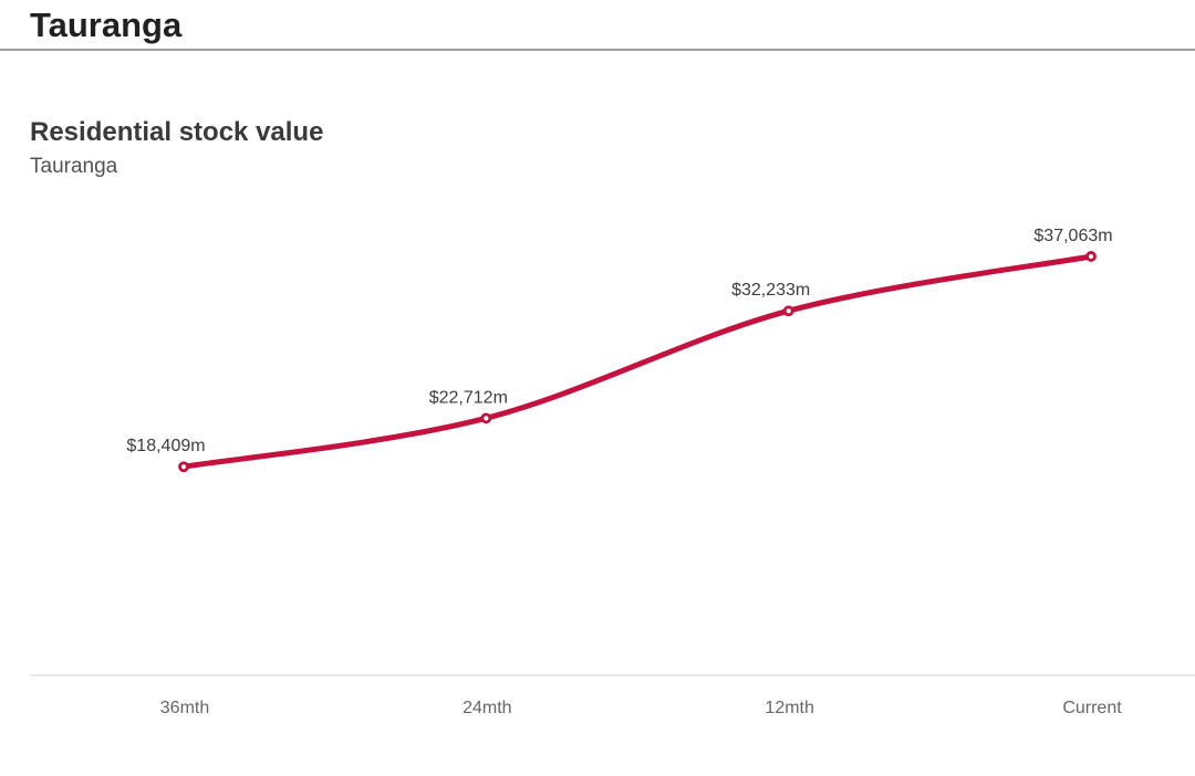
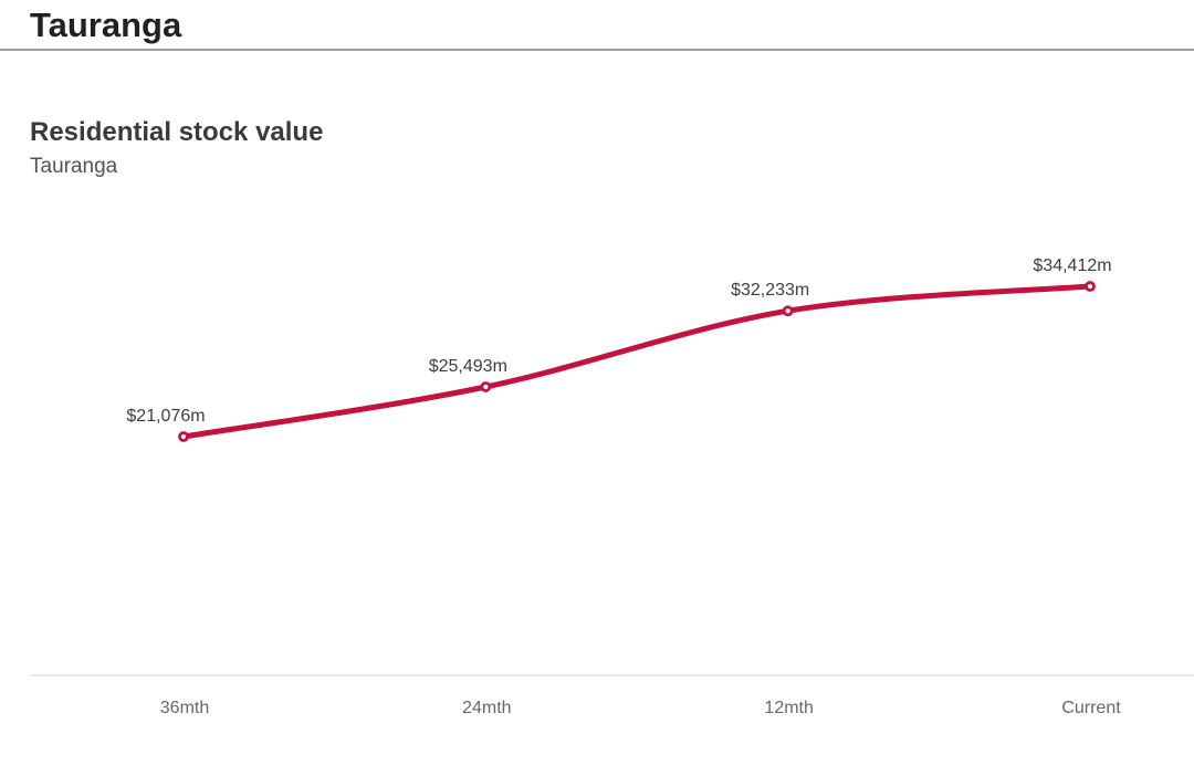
36mth: $18,409m -> $21,076m
24mth: $22,712m -> $25,493m
Current: $37,063m -> $34,412m
